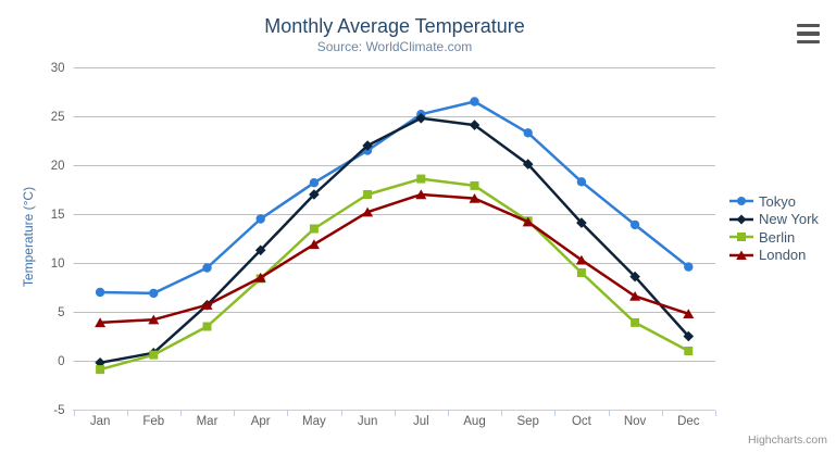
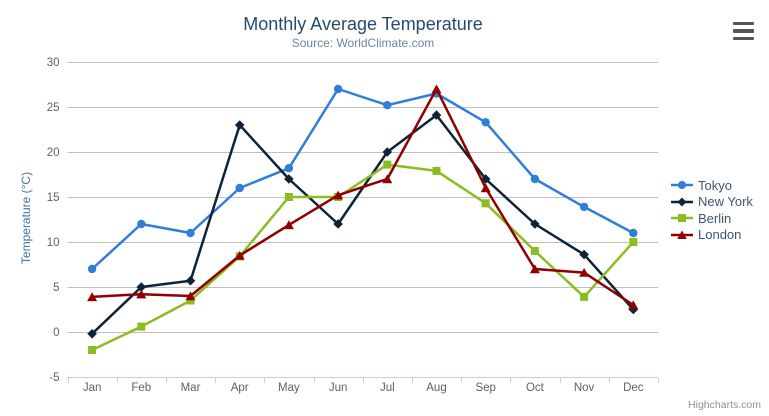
Berlin/Jan: -1 -> -2
Tokyo/Feb: 7 -> 12
New York/Feb: 1 -> 5
Tokyo/Mar: 10 -> 11
London/Mar: 6 -> 4
Tokyo/Apr: 14 -> 16
New York/Apr: 11 -> 23
Berlin/May: 14 -> 15
Tokyo/Jun: 22 -> 27
New York/Jun: 22 -> 12
Berlin/Jun: 17 -> 15
New York/Jul: 25 -> 20
London/Aug: 17 -> 27
New York/Sep: 20 -> 17
London/Sep: 14 -> 16
Tokyo/Oct: 18 -> 17
New York/Oct: 14 -> 12
London/Oct: 10 -> 7
Tokyo/Dec: 10 -> 11
Berlin/Dec: 1 -> 10
London/Dec: 5 -> 3
